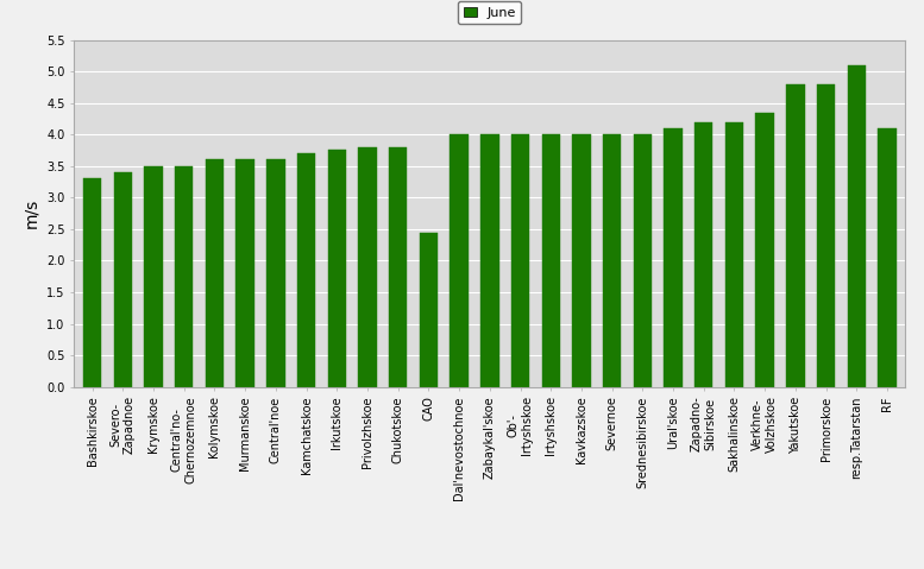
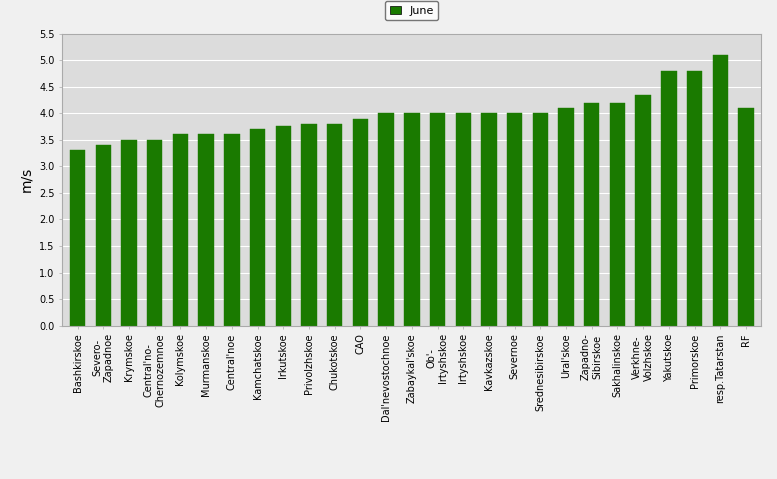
CAO: 2.44 -> 3.90
